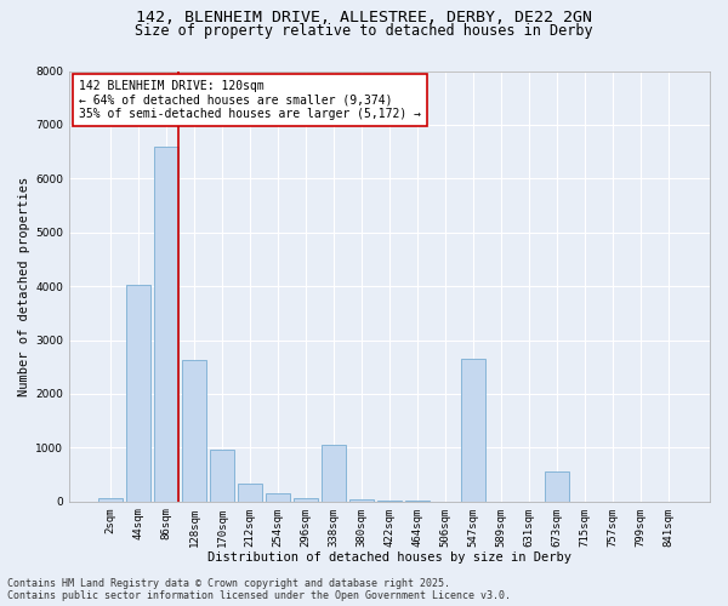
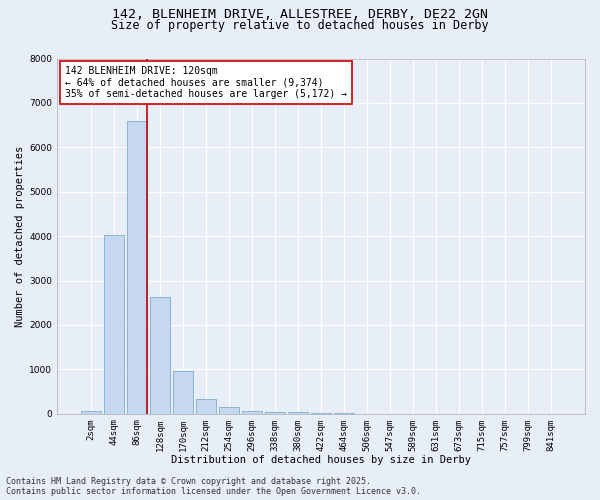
338sqm: 1050 -> 50
547sqm: 2650 -> 0
673sqm: 550 -> 0
